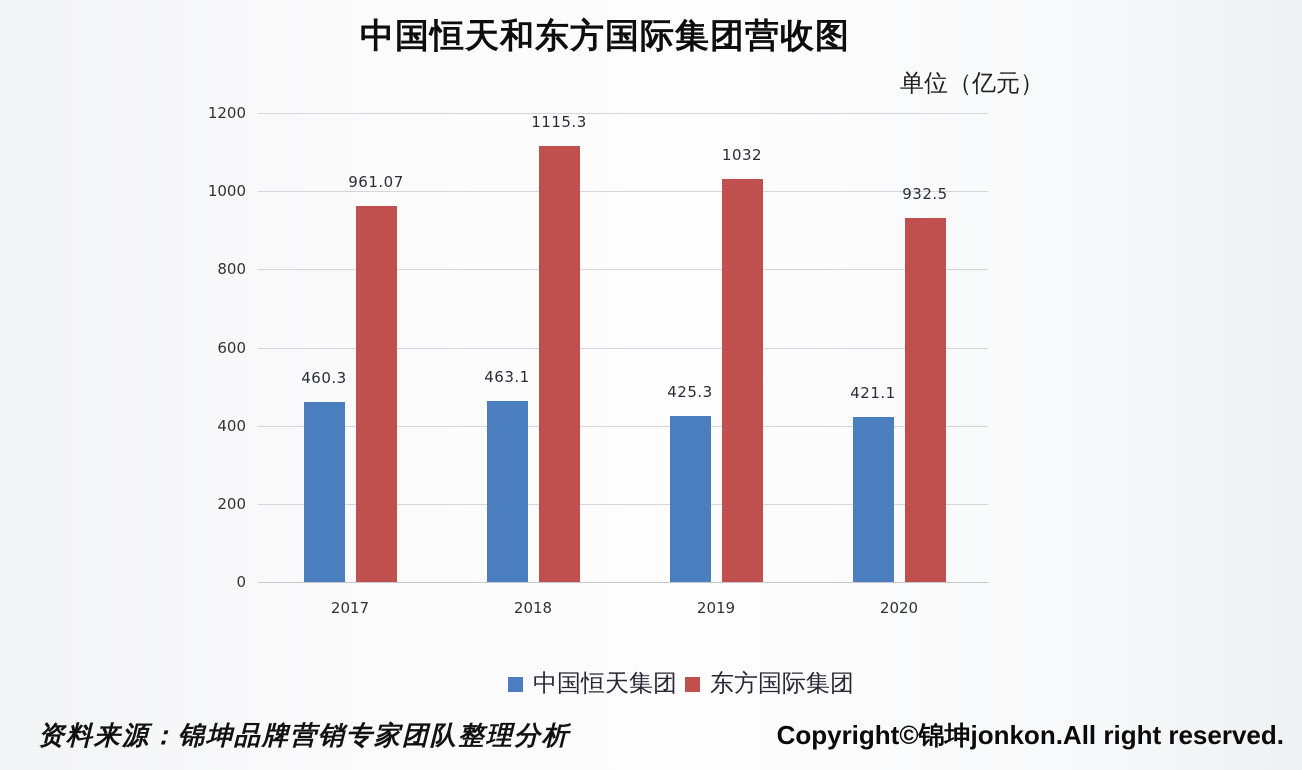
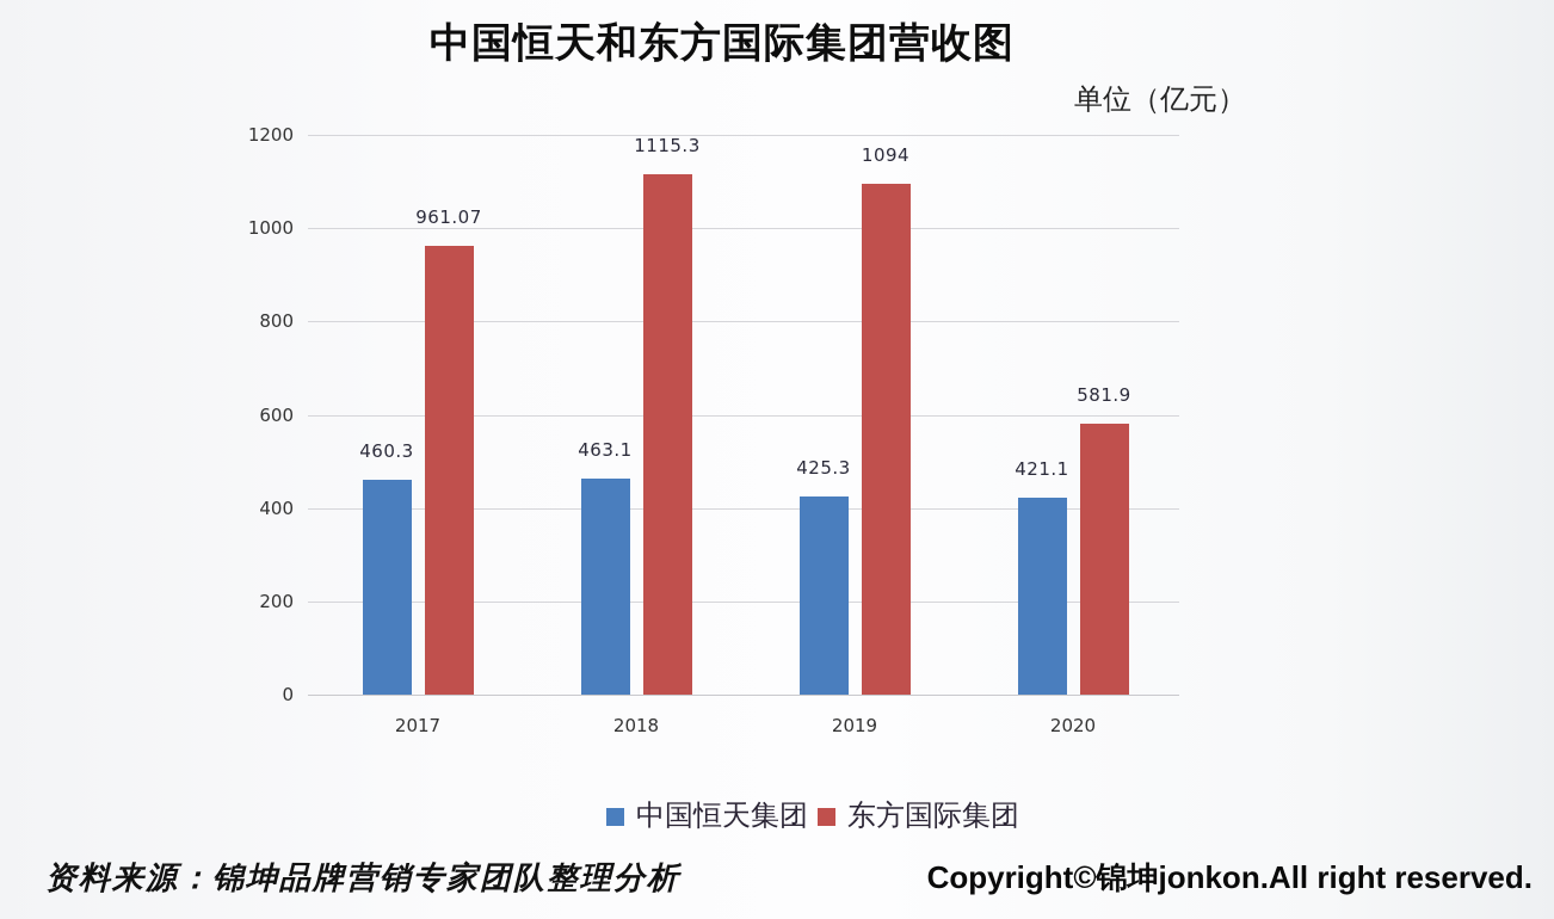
东方国际集团/2019: 1032 -> 1094
东方国际集团/2020: 932.5 -> 581.9
